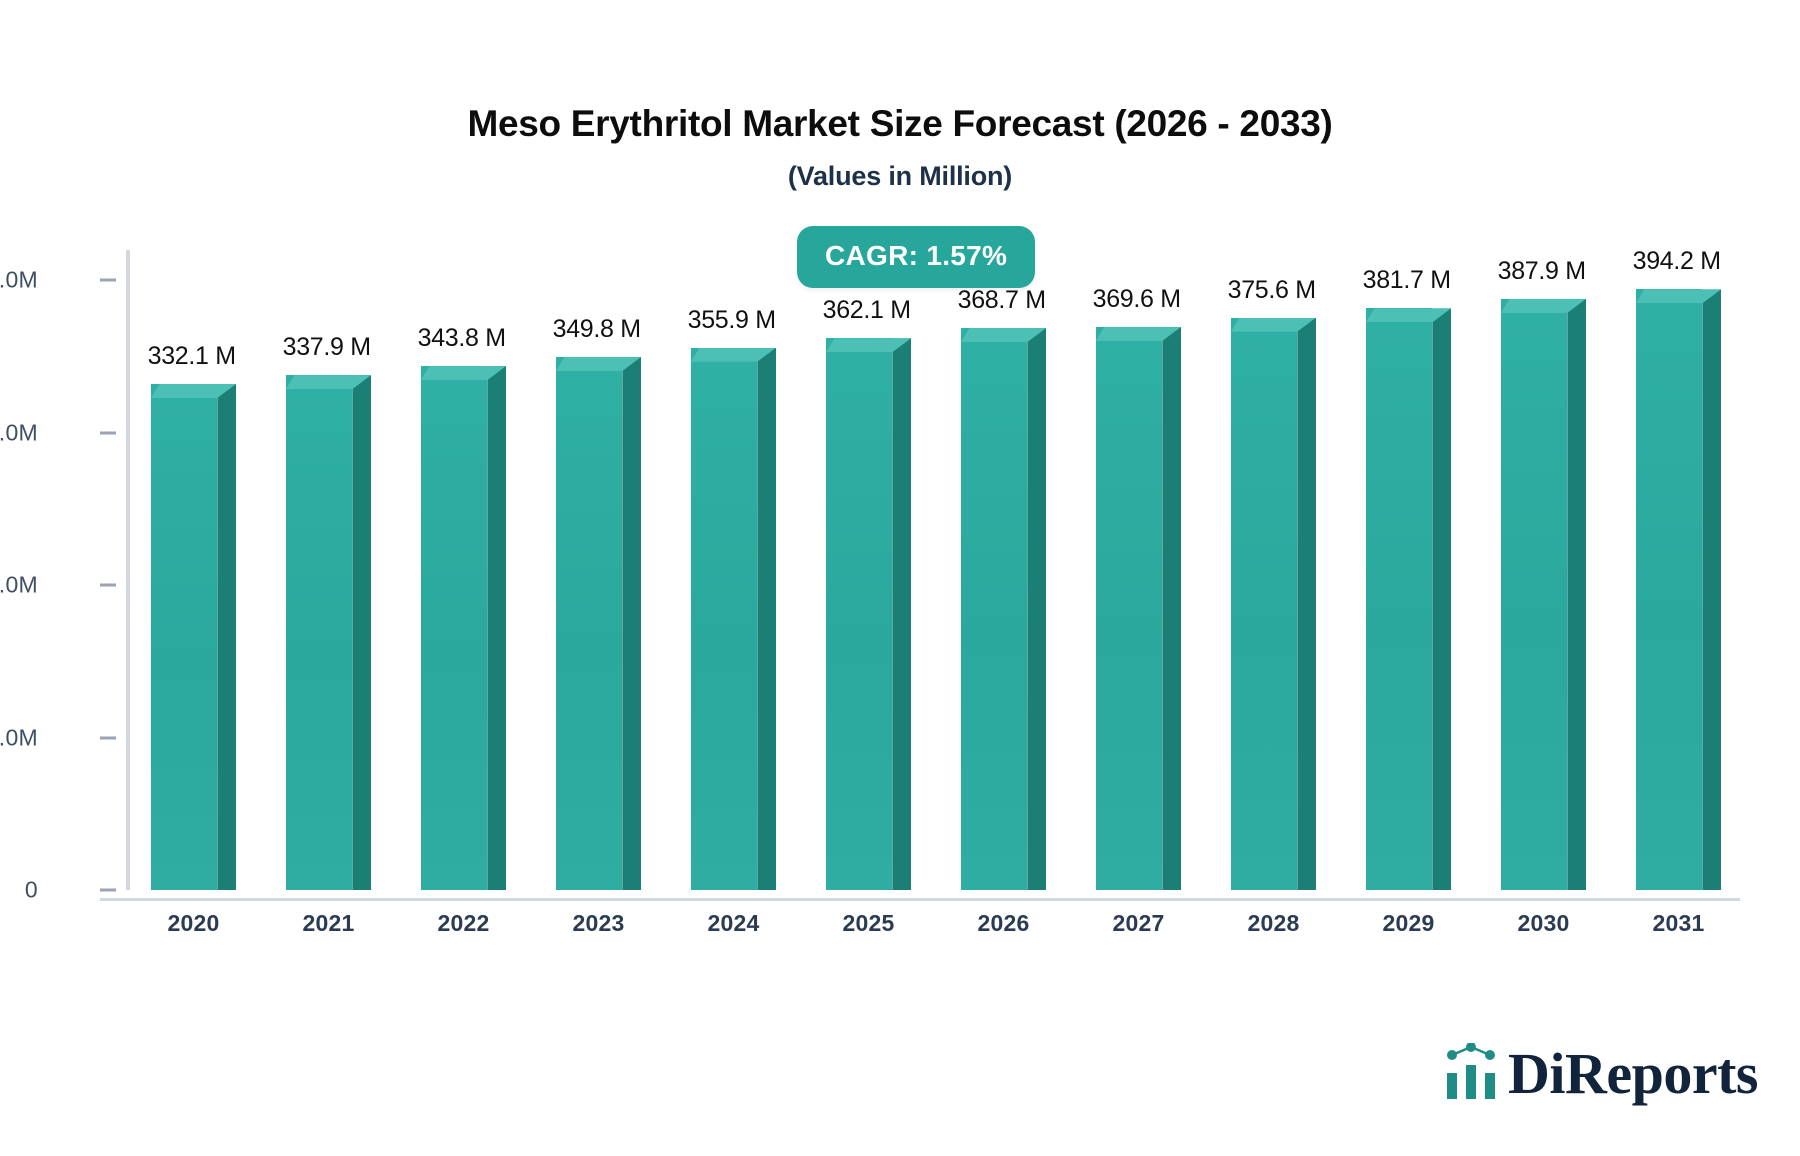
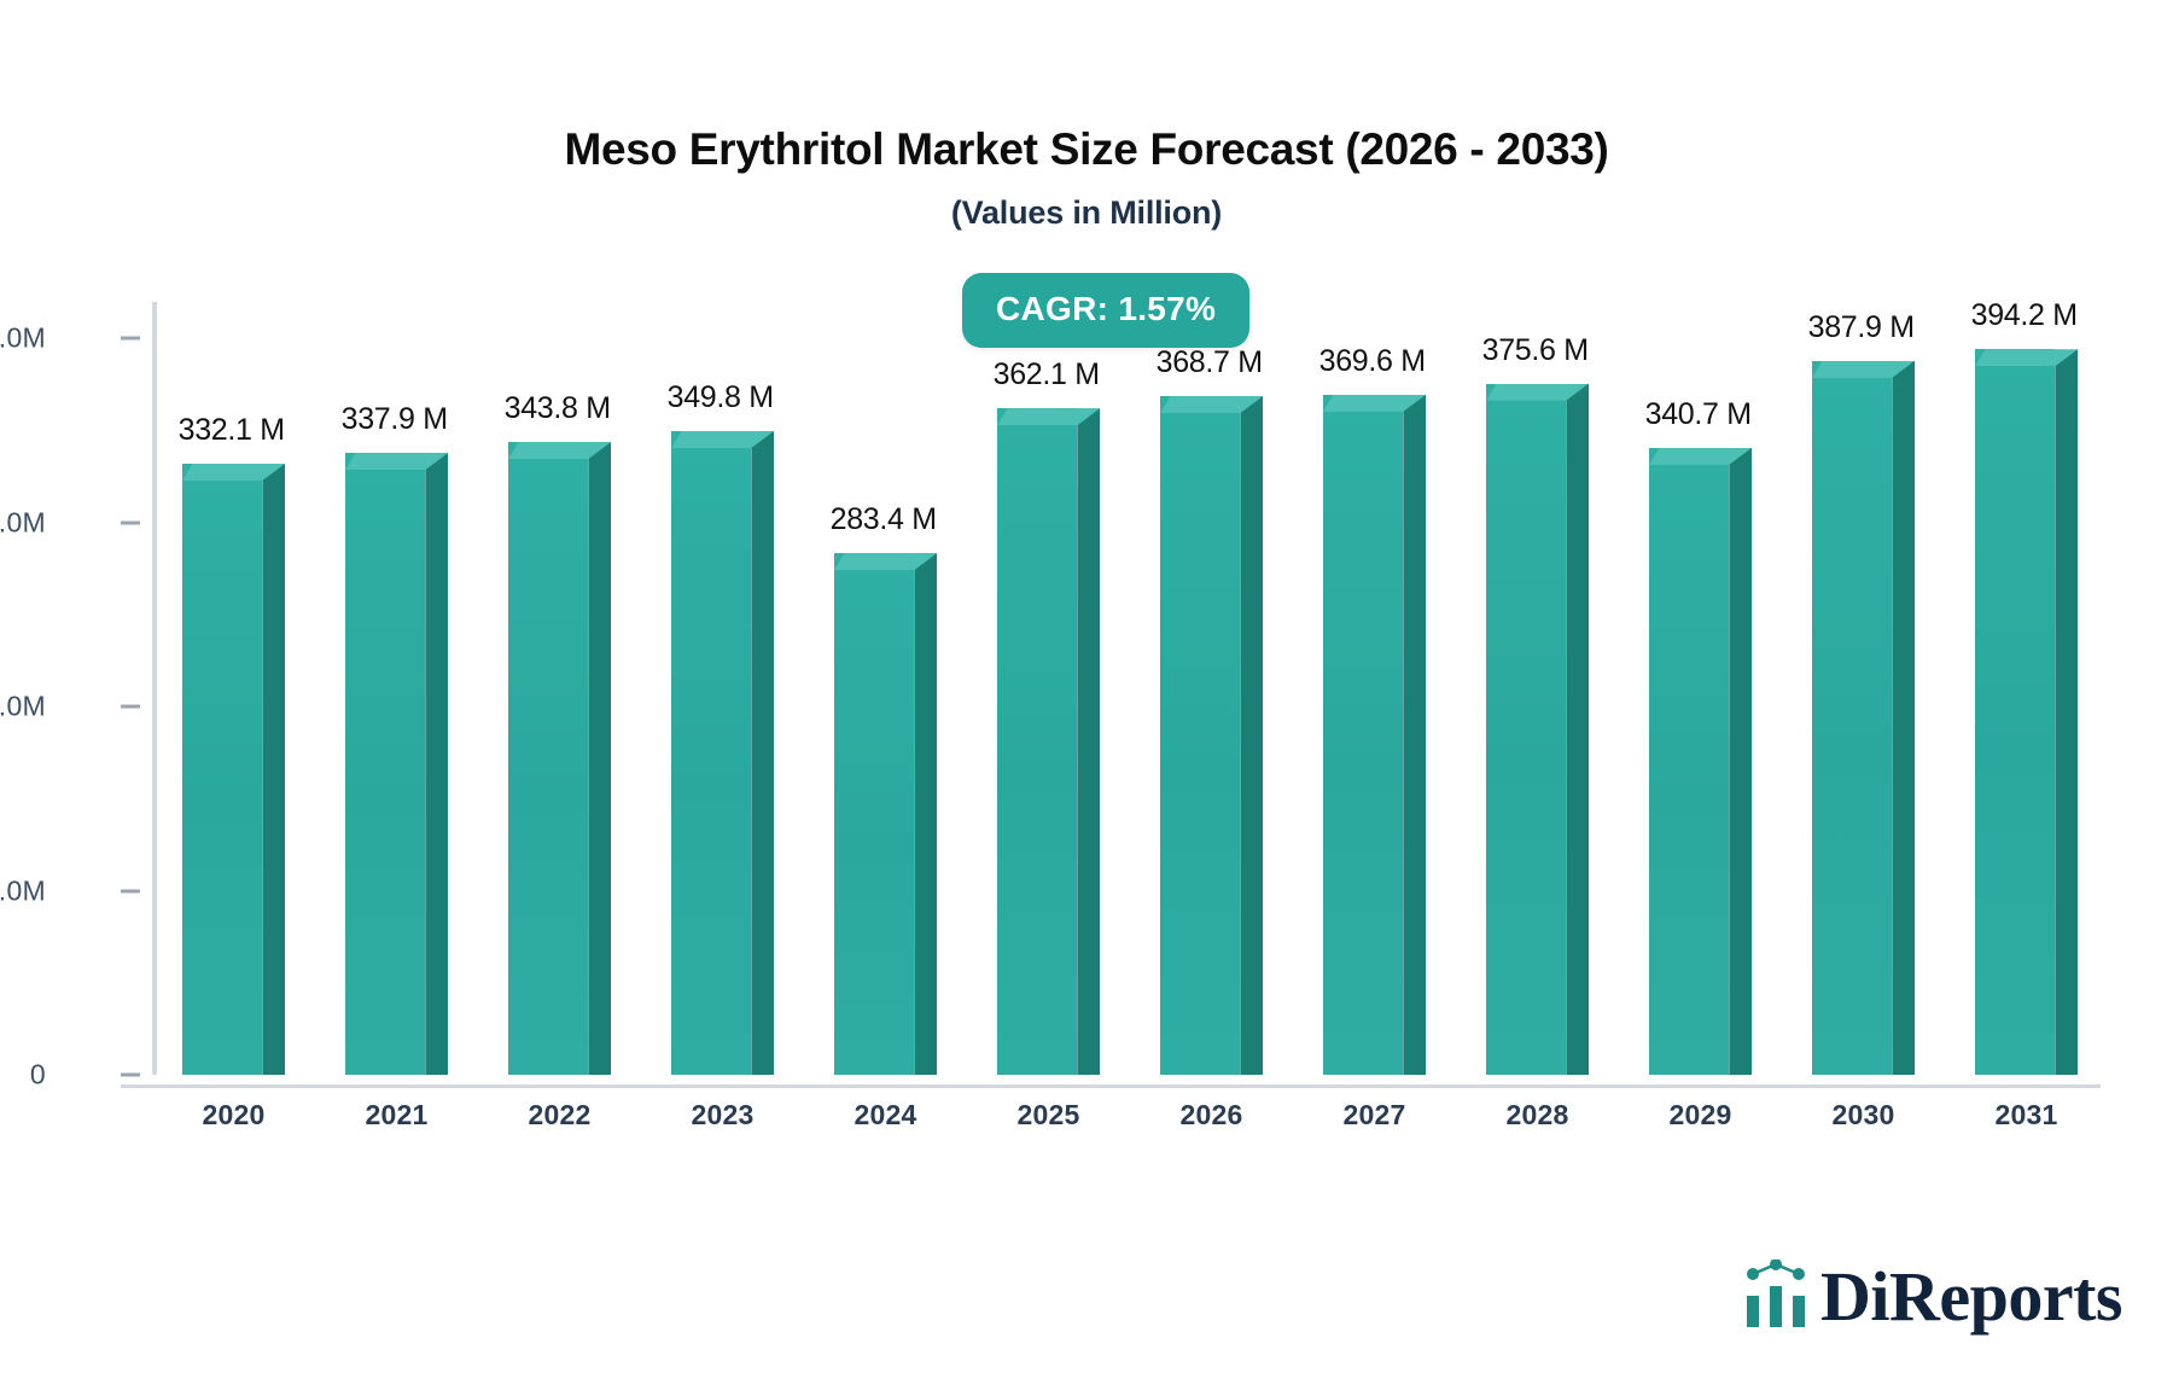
2024: 355.9 -> 283.4
2029: 381.7 -> 340.7
